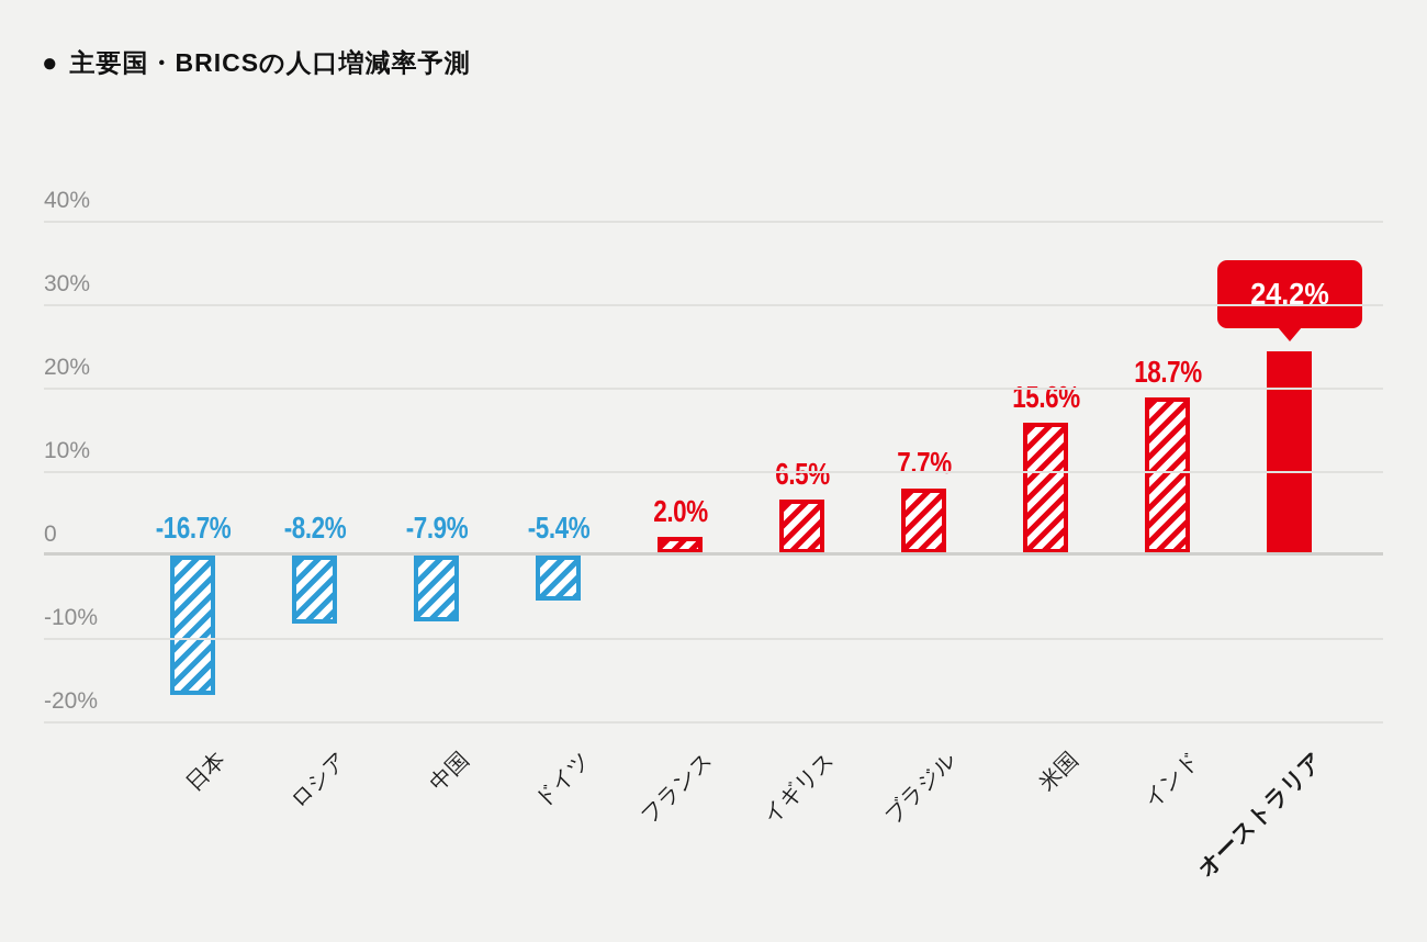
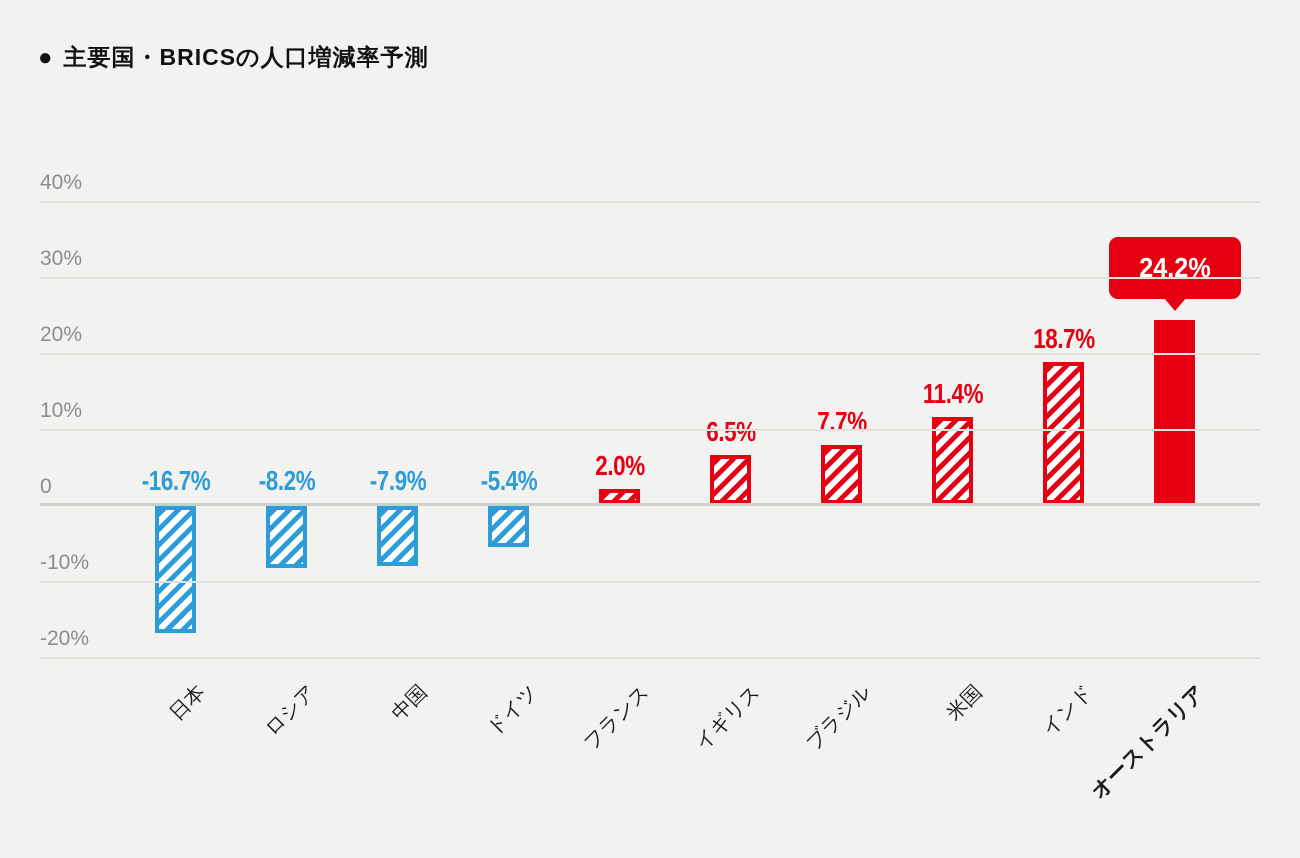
米国: 15.6% -> 11.4%
